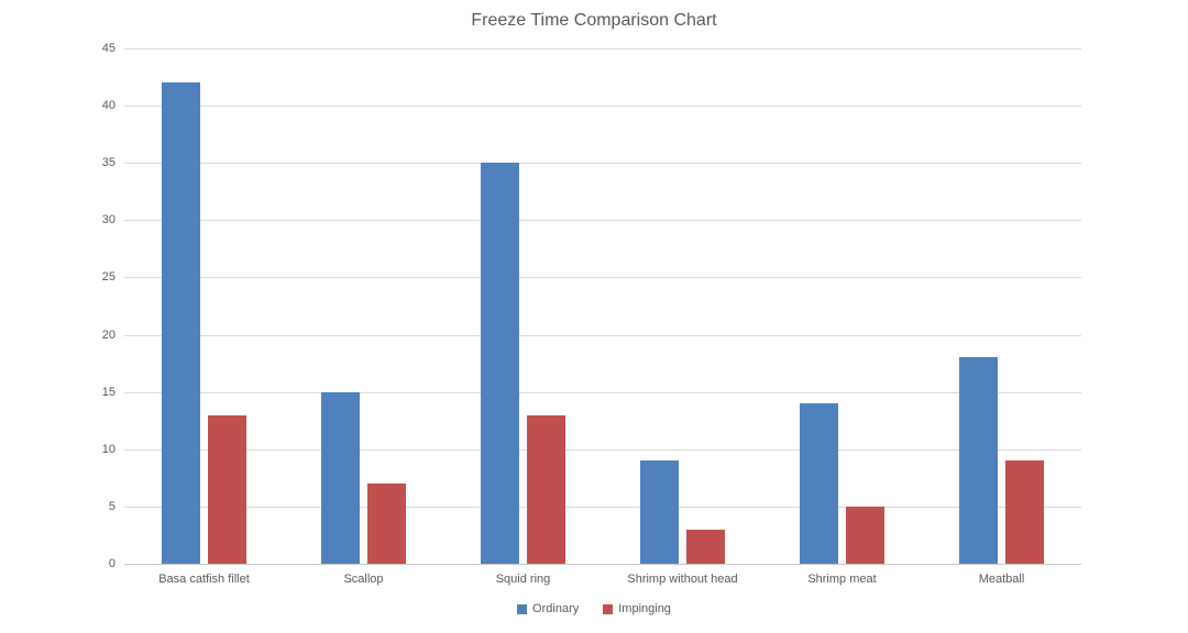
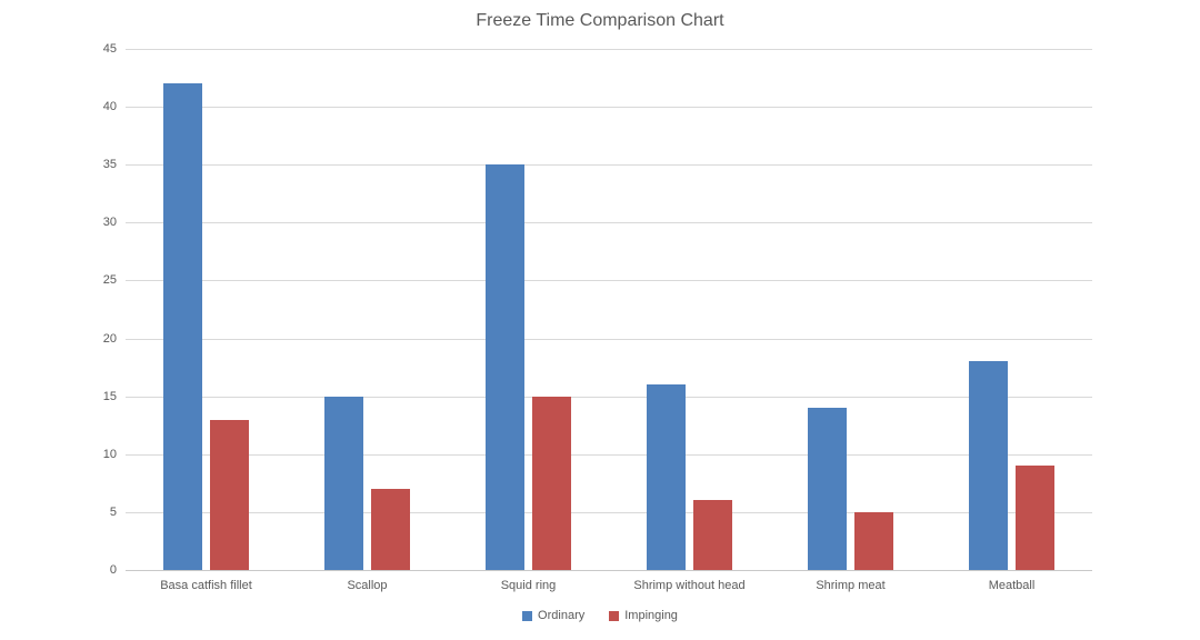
Impinging/Squid ring: 13 -> 15
Ordinary/Shrimp without head: 9 -> 16
Impinging/Shrimp without head: 3 -> 6
